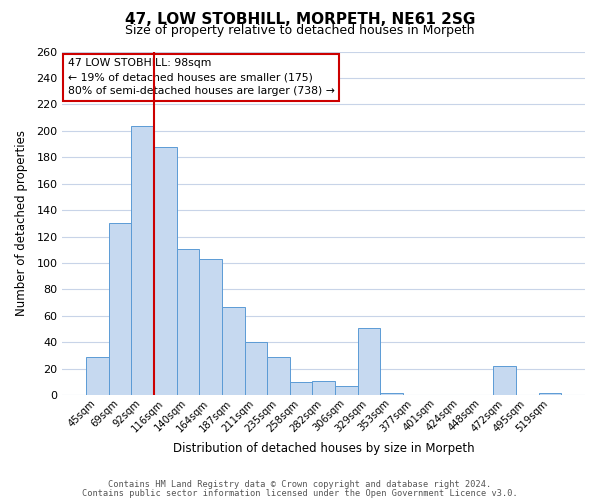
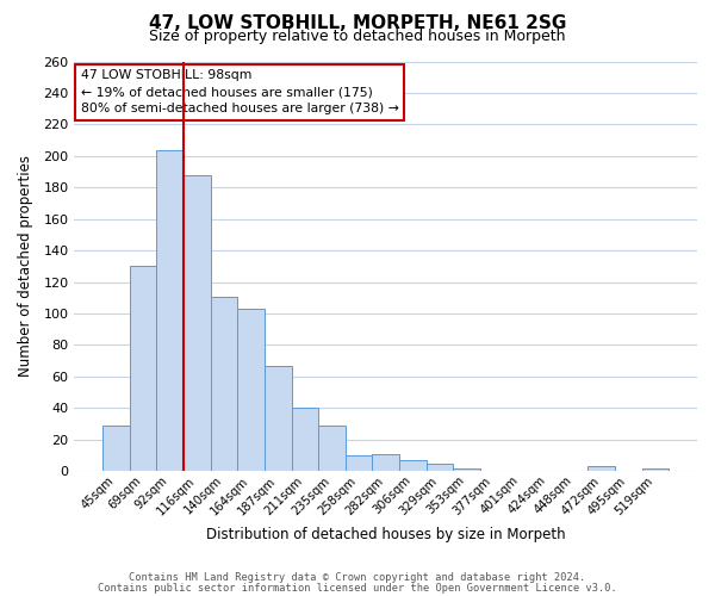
329sqm: 51 -> 5
472sqm: 22 -> 3
